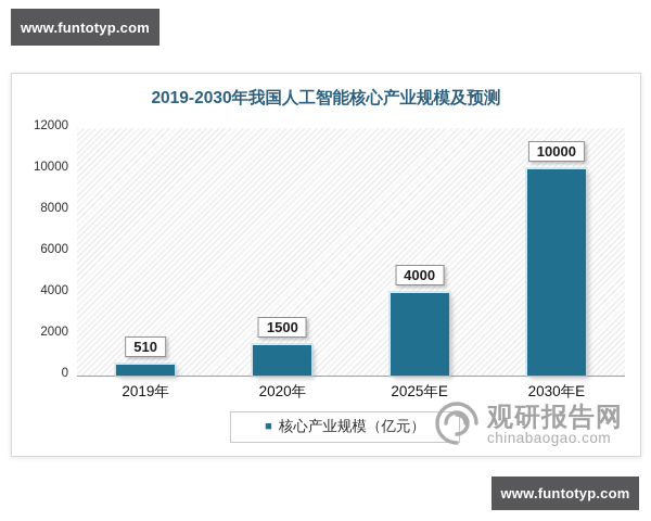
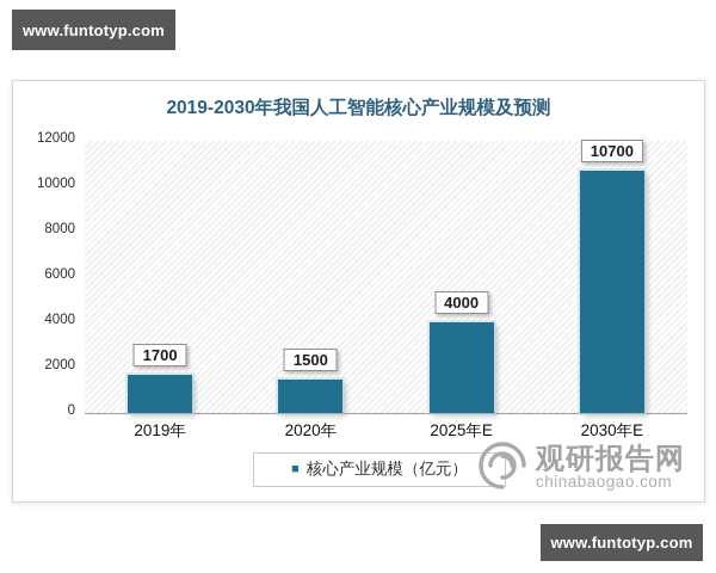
2019年: 510 -> 1700
2030年E: 10000 -> 10700
